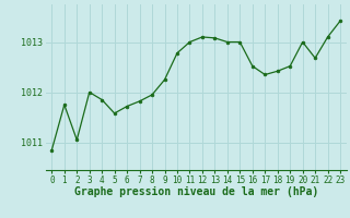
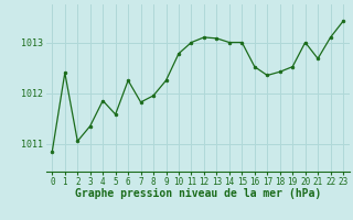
1: 1011.75 -> 1012.40
3: 1012.00 -> 1011.35
6: 1011.72 -> 1012.25
